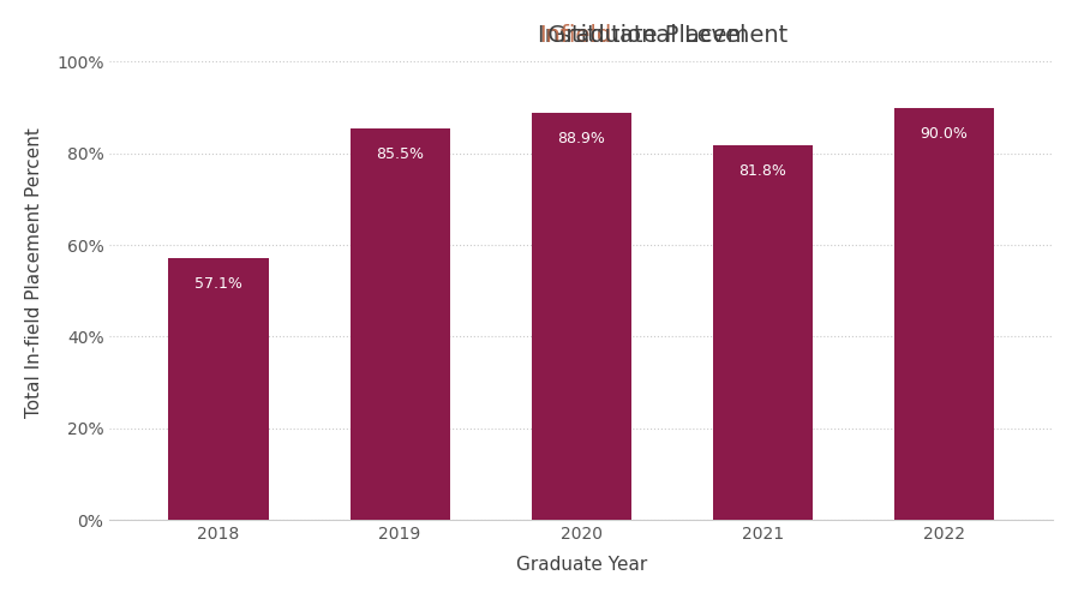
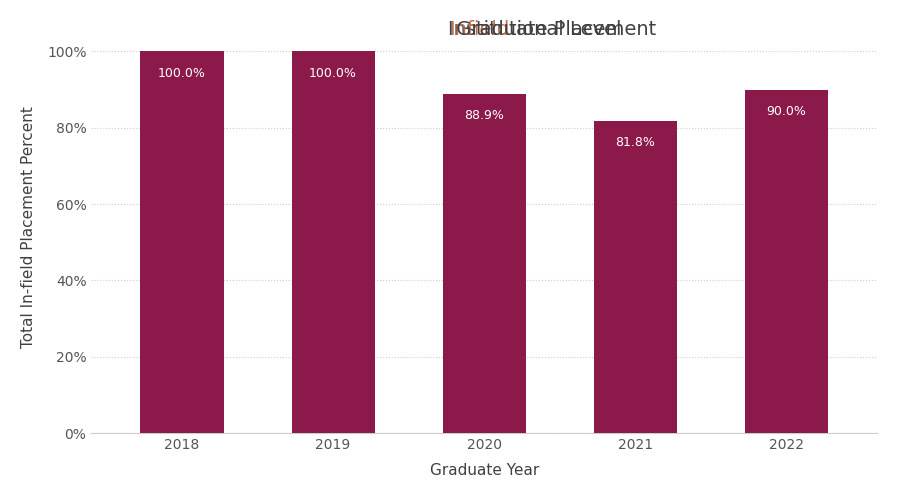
2018: 57.1% -> 100.0%
2019: 85.5% -> 100.0%
